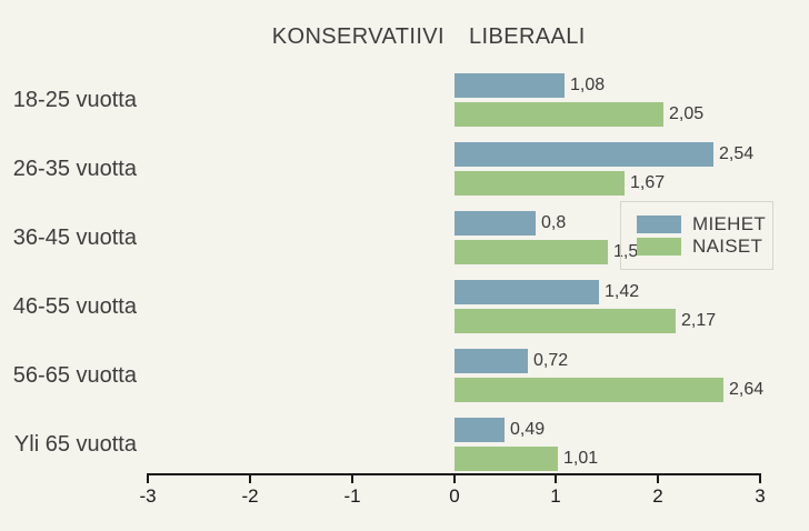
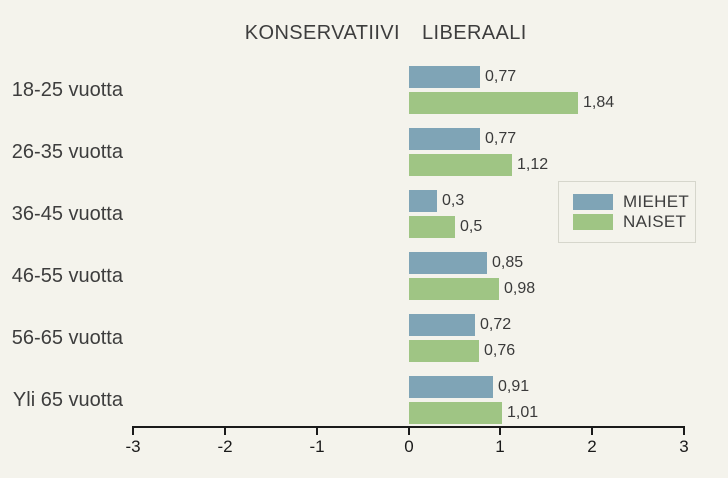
MIEHET/18-25 vuotta: 1,08 -> 0,77
NAISET/18-25 vuotta: 2,05 -> 1,84
MIEHET/26-35 vuotta: 2,54 -> 0,77
NAISET/26-35 vuotta: 1,67 -> 1,12
MIEHET/36-45 vuotta: 0,8 -> 0,3
NAISET/36-45 vuotta: 1,5 -> 0,5
MIEHET/46-55 vuotta: 1,42 -> 0,85
NAISET/46-55 vuotta: 2,17 -> 0,98
NAISET/56-65 vuotta: 2,64 -> 0,76
MIEHET/Yli 65 vuotta: 0,49 -> 0,91
